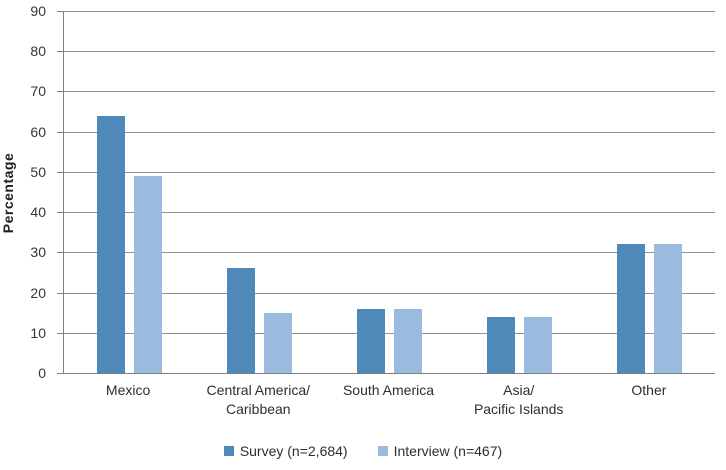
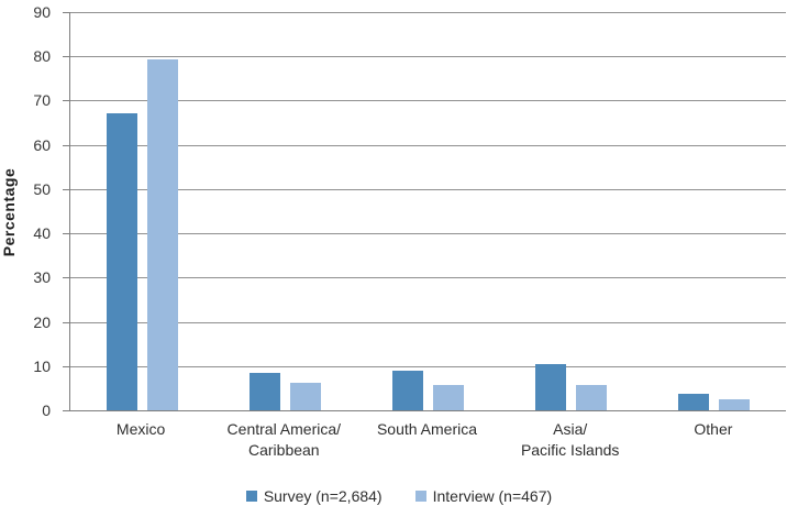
Survey (n=2,684)/Mexico: 64 -> 67
Interview (n=467)/Mexico: 49 -> 79
Survey (n=2,684)/Central America/ Caribbean: 26 -> 8
Interview (n=467)/Central America/ Caribbean: 15 -> 6
Survey (n=2,684)/South America: 16 -> 9
Interview (n=467)/South America: 16 -> 6
Survey (n=2,684)/Asia/ Pacific Islands: 14 -> 10
Interview (n=467)/Asia/ Pacific Islands: 14 -> 6
Survey (n=2,684)/Other: 32 -> 4
Interview (n=467)/Other: 32 -> 2
